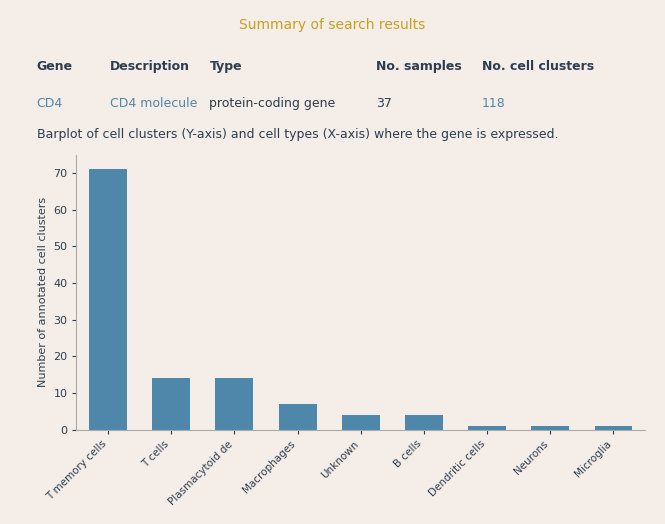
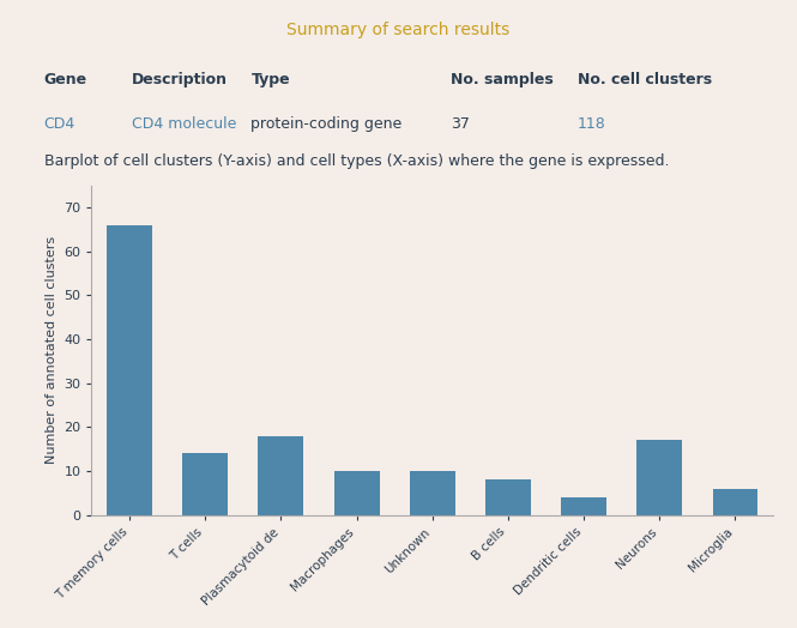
T memory cells: 71 -> 66
Plasmacytoid de: 14 -> 18
Macrophages: 7 -> 10
Unknown: 4 -> 10
B cells: 4 -> 8
Dendritic cells: 1 -> 4
Neurons: 1 -> 17
Microglia: 1 -> 6
